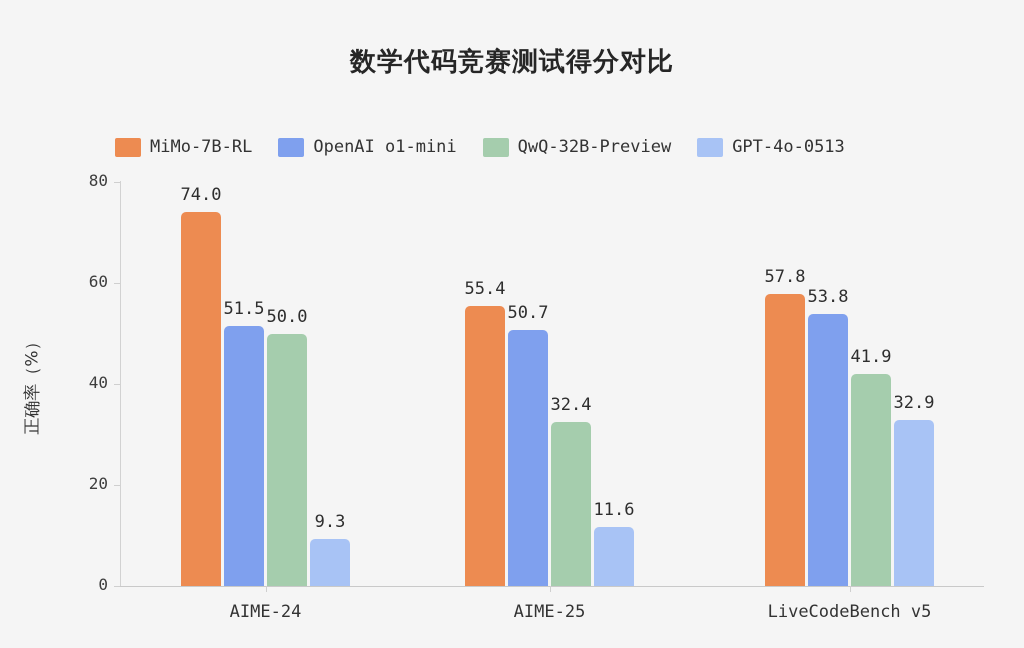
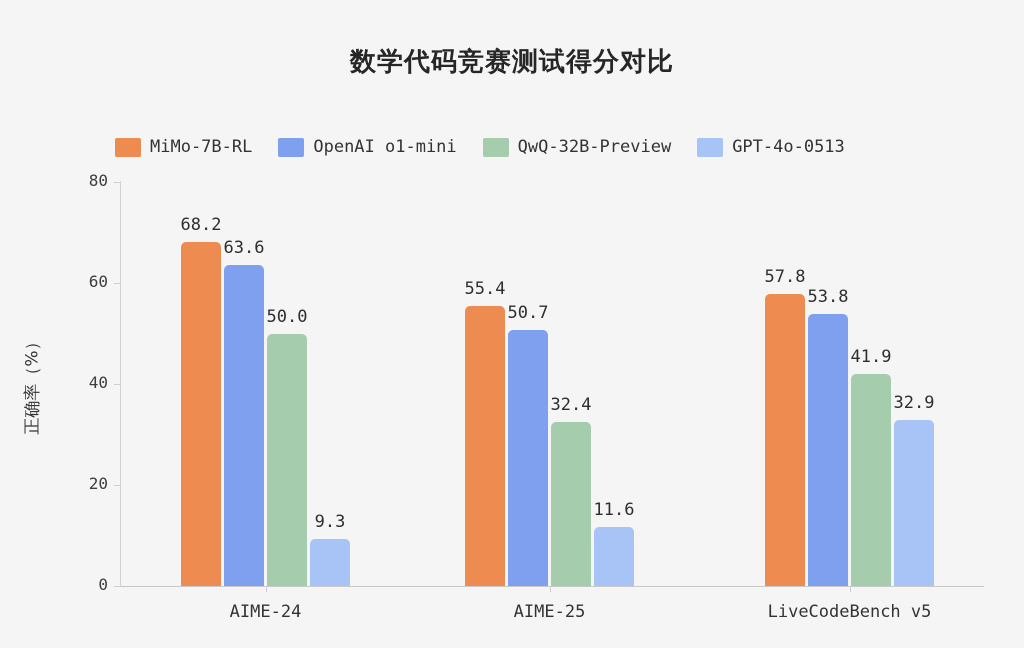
MiMo-7B-RL/AIME-24: 74.0 -> 68.2
OpenAI o1-mini/AIME-24: 51.5 -> 63.6
